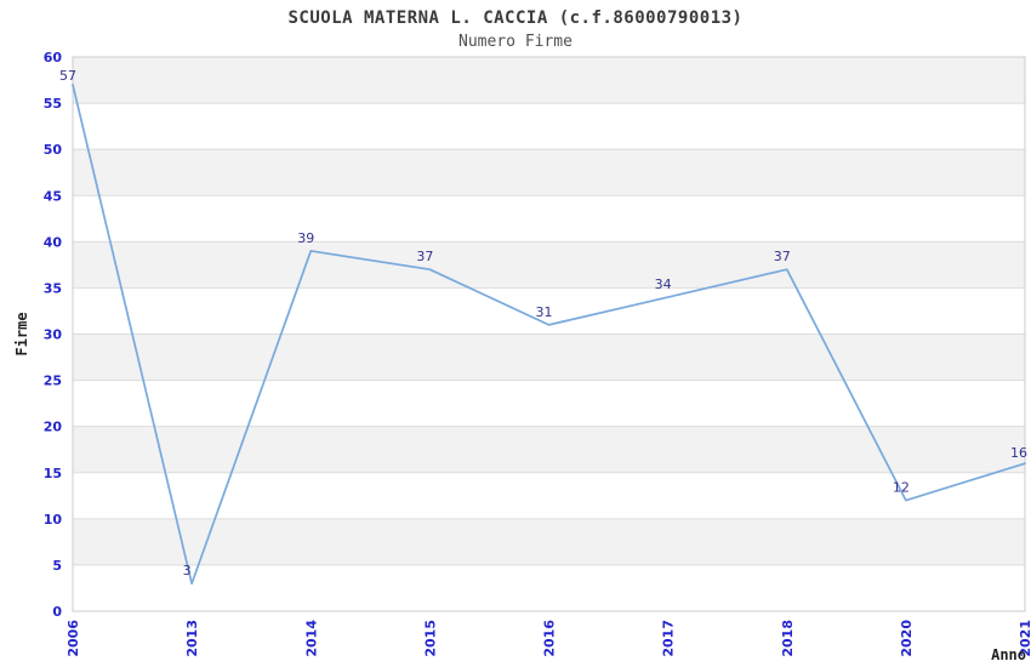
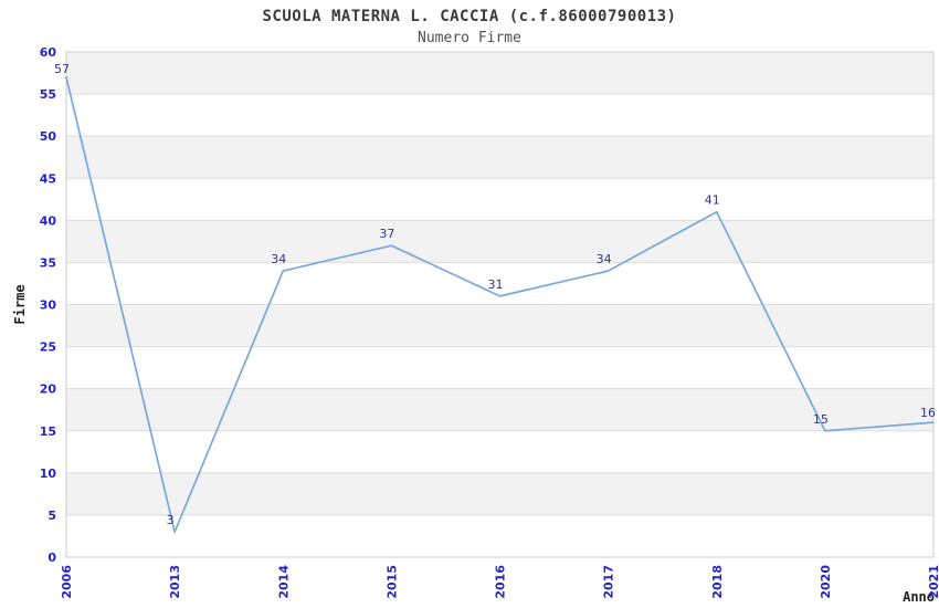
2014: 39 -> 34
2018: 37 -> 41
2020: 12 -> 15
